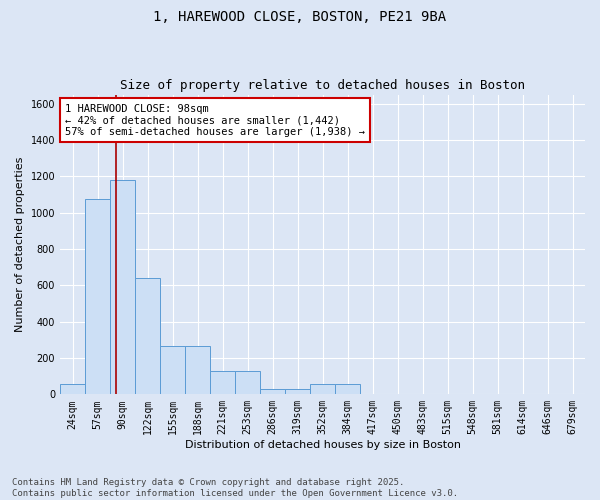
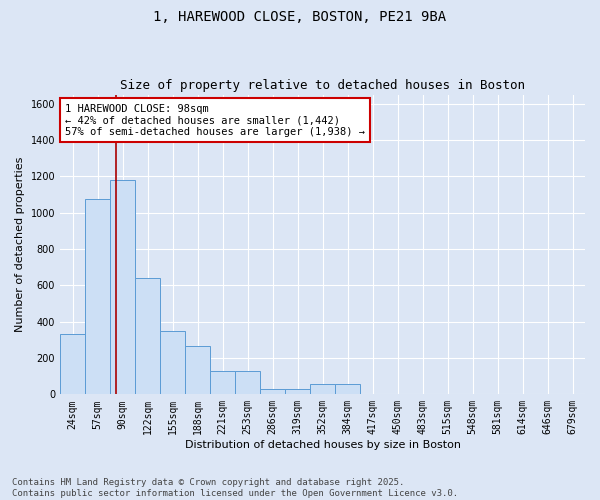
24sqm: 60 -> 330
155sqm: 260 -> 350
